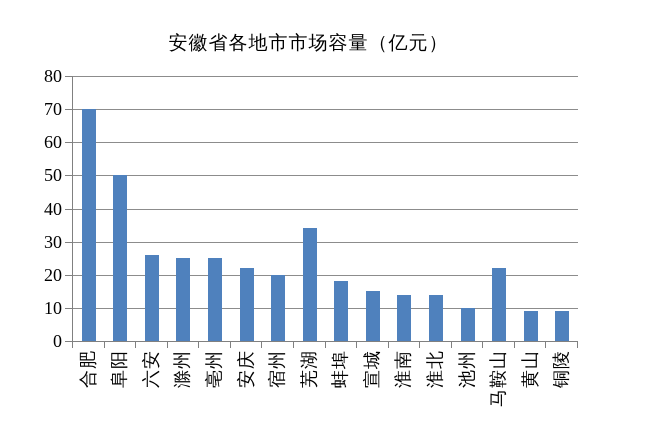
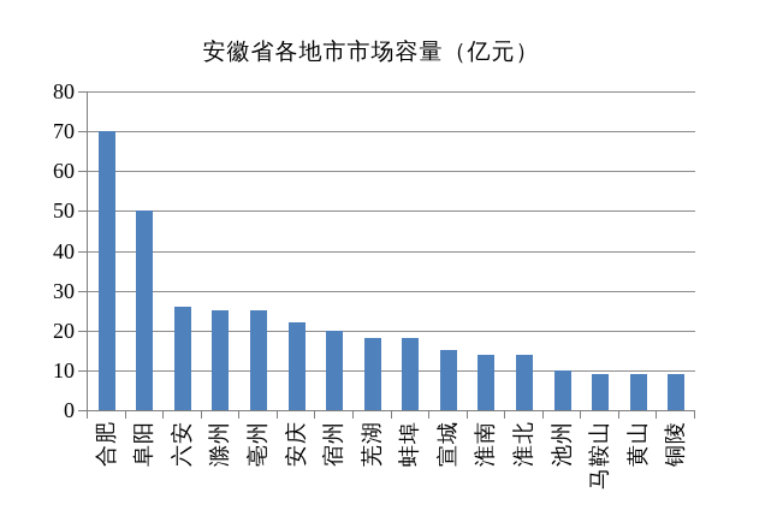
芜湖: 34 -> 18
马鞍山: 22 -> 9
